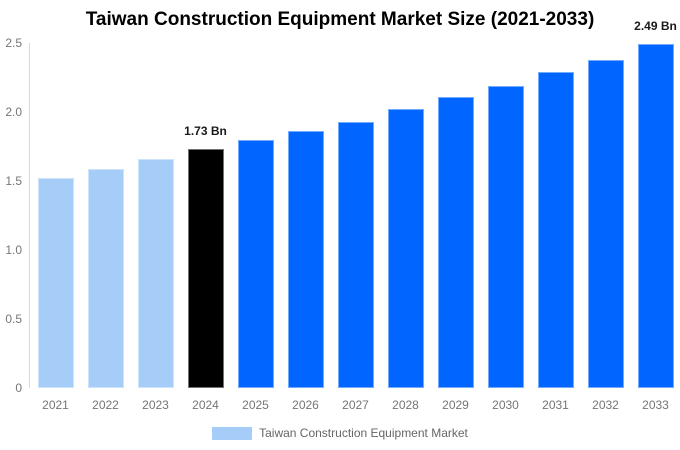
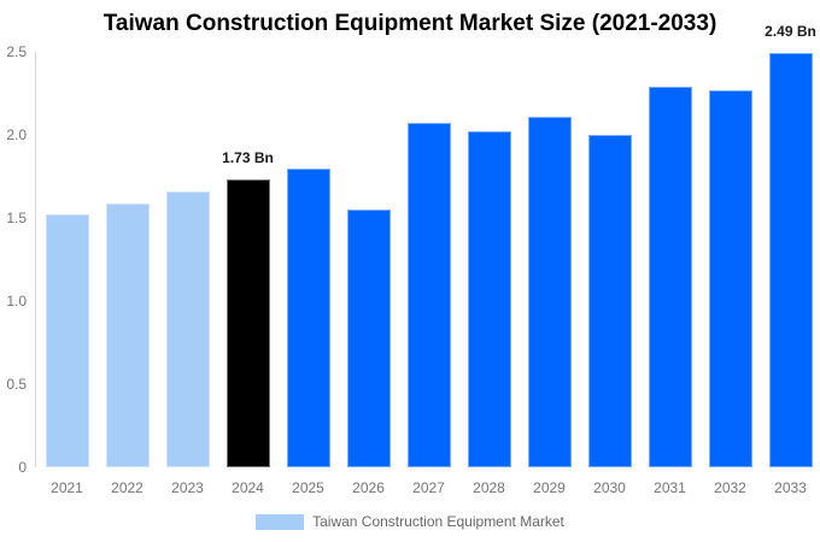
2026: 1.86 -> 1.55
2027: 1.93 -> 2.07
2030: 2.19 -> 2.00
2032: 2.38 -> 2.27
